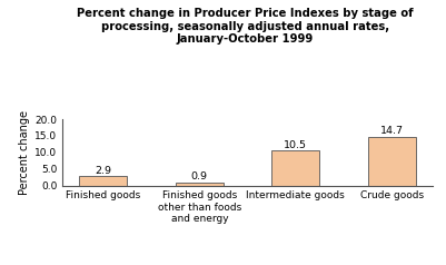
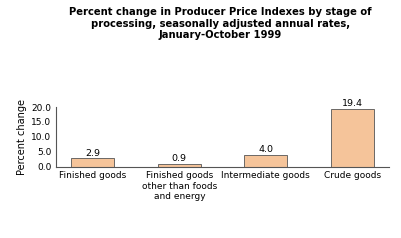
Intermediate goods: 10.5 -> 4.0
Crude goods: 14.7 -> 19.4
